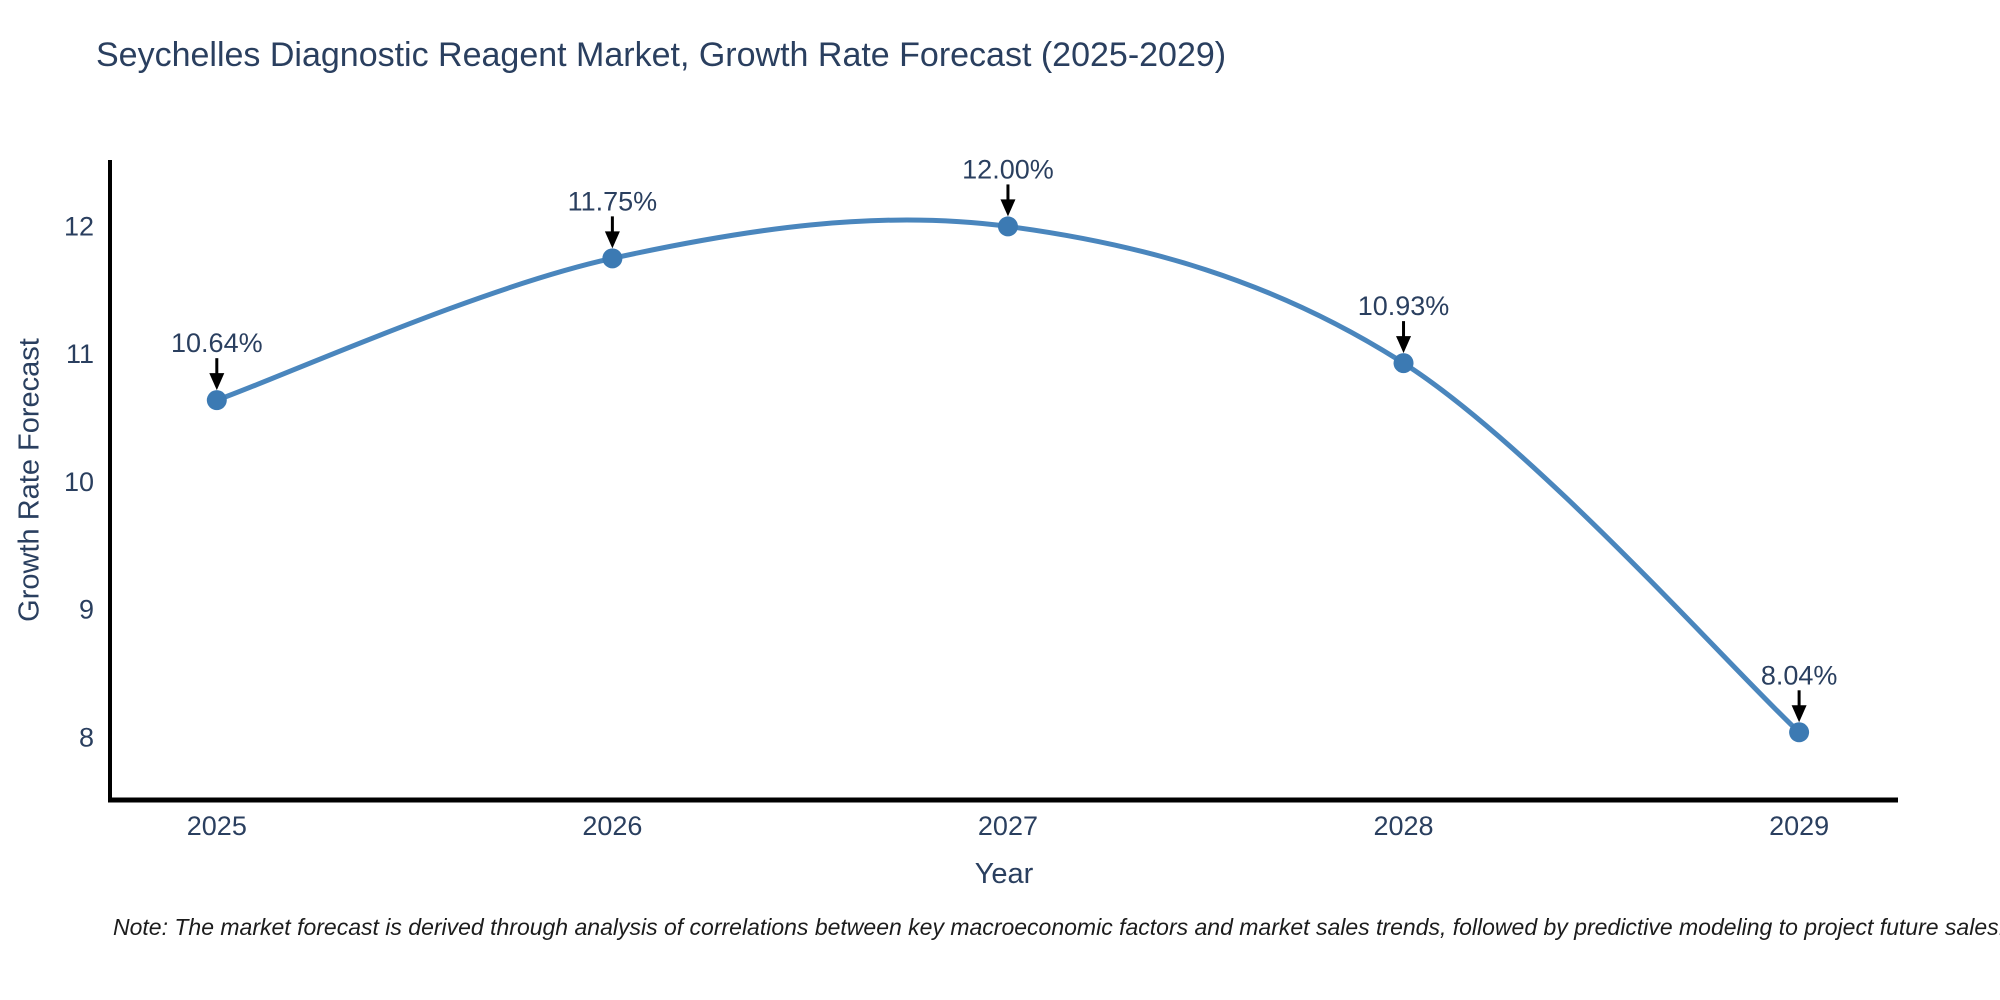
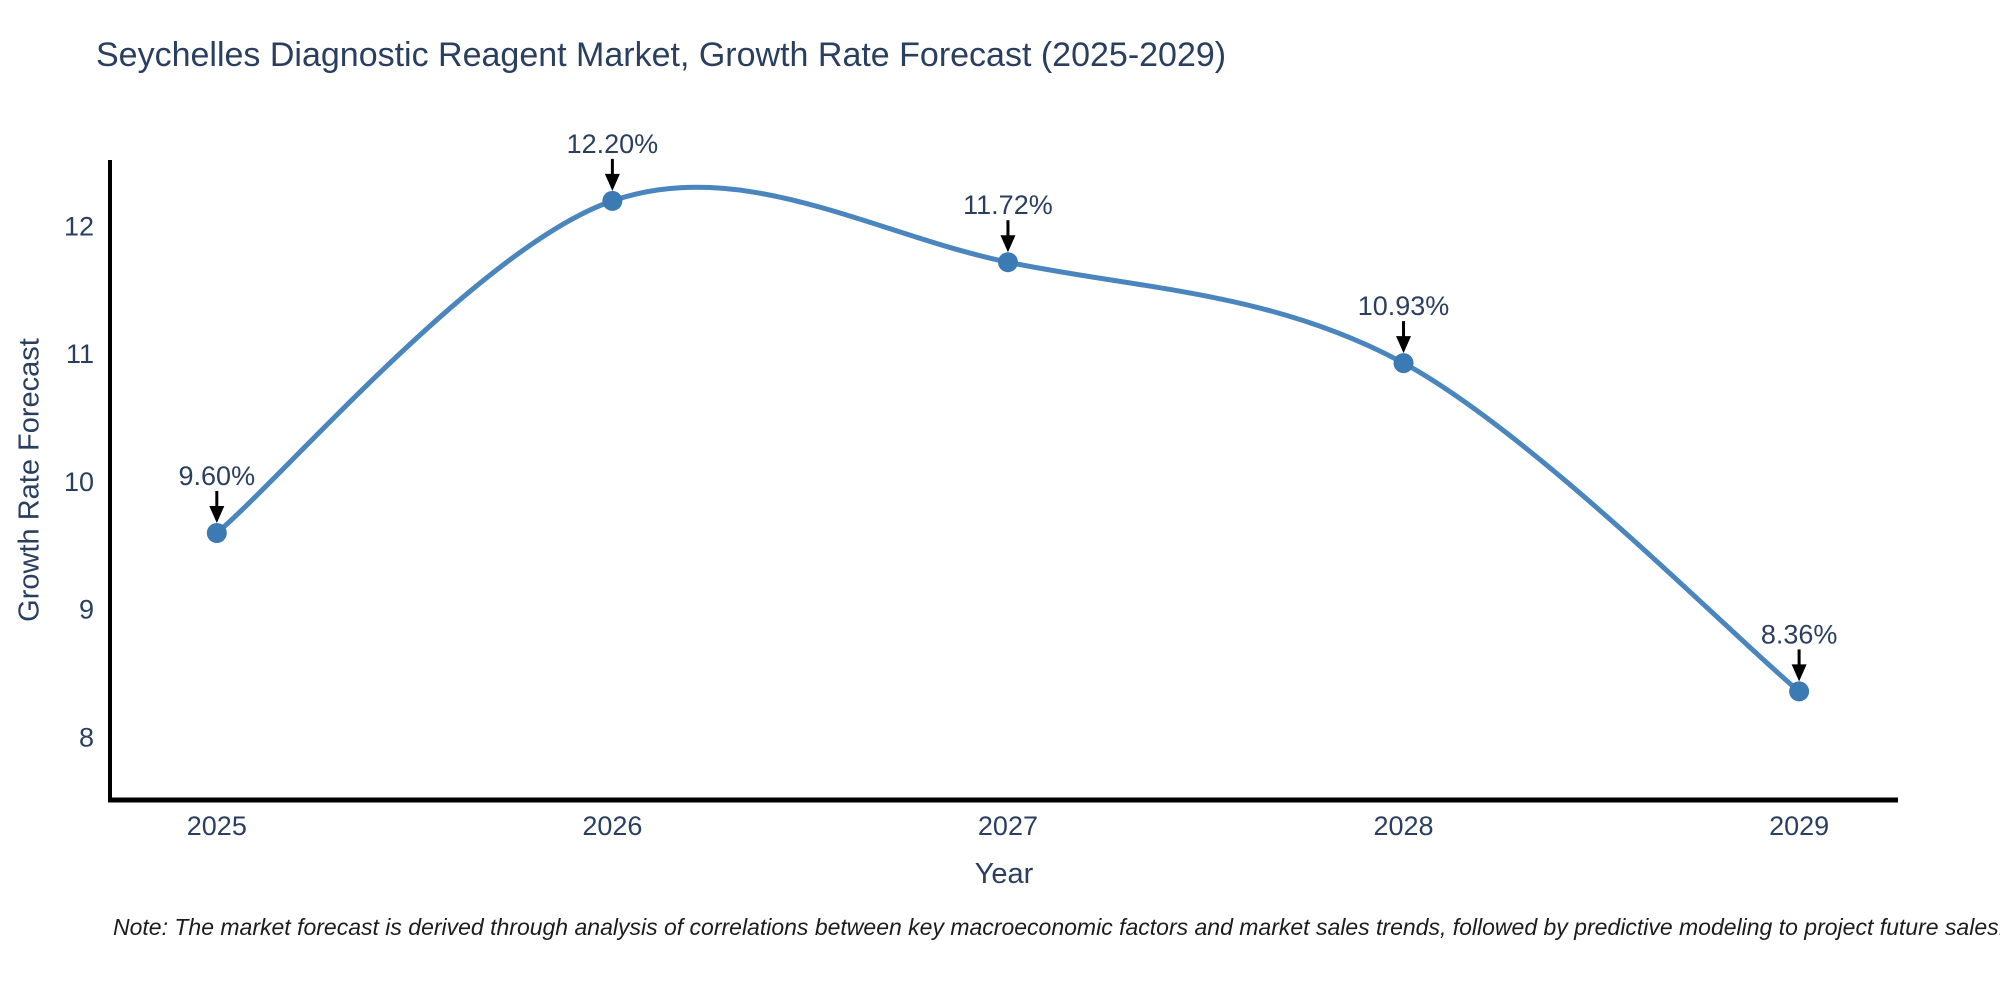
2025: 10.64% -> 9.60%
2026: 11.75% -> 12.20%
2027: 12.00% -> 11.72%
2029: 8.04% -> 8.36%
